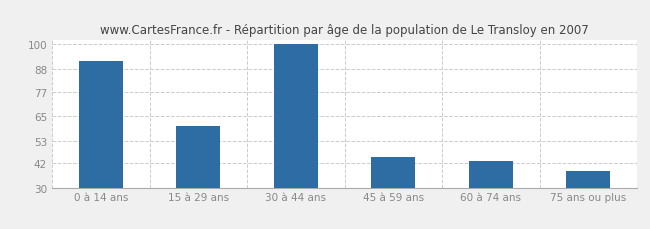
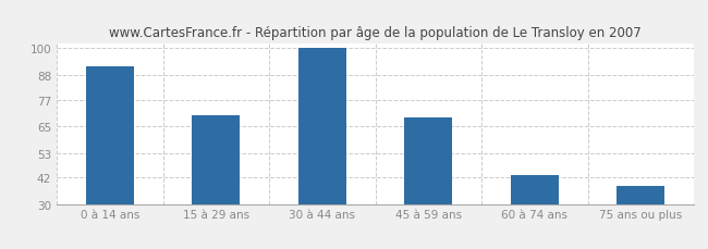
15 à 29 ans: 60 -> 70
45 à 59 ans: 45 -> 69
